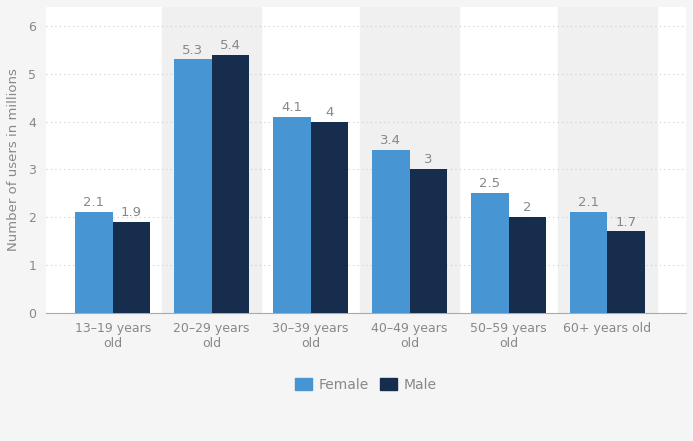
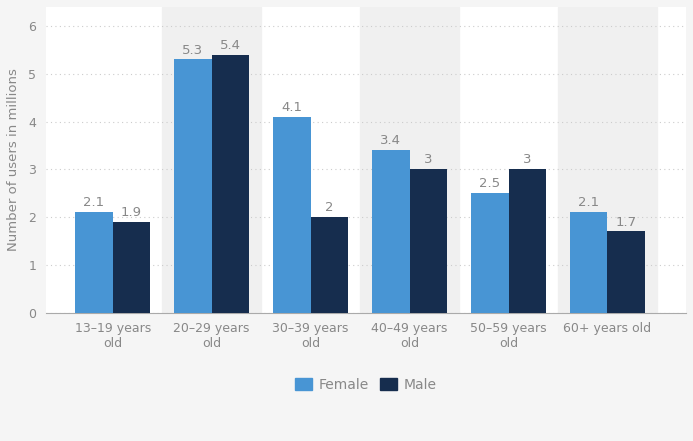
Male/30–39 years old: 4 -> 2
Male/50–59 years old: 2 -> 3
